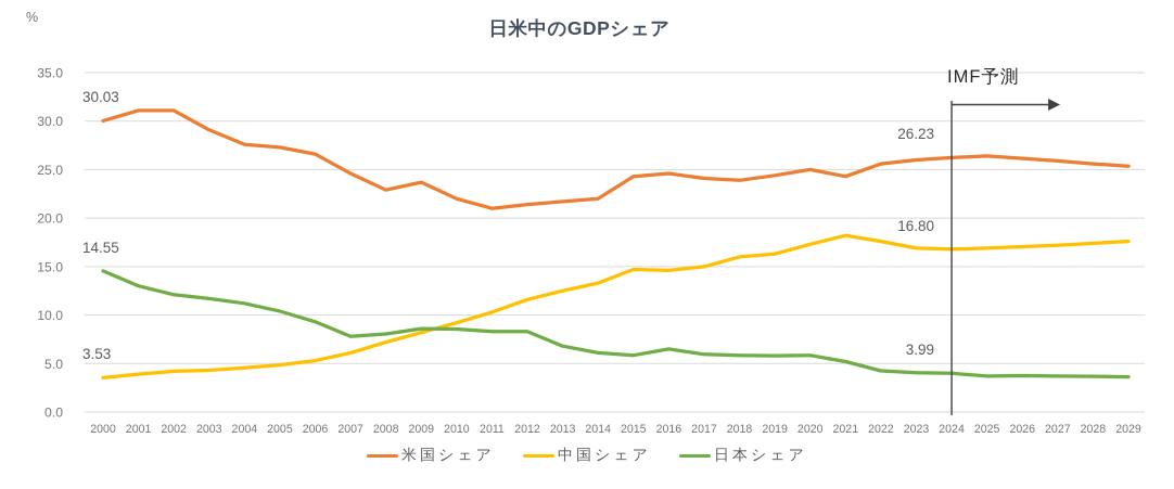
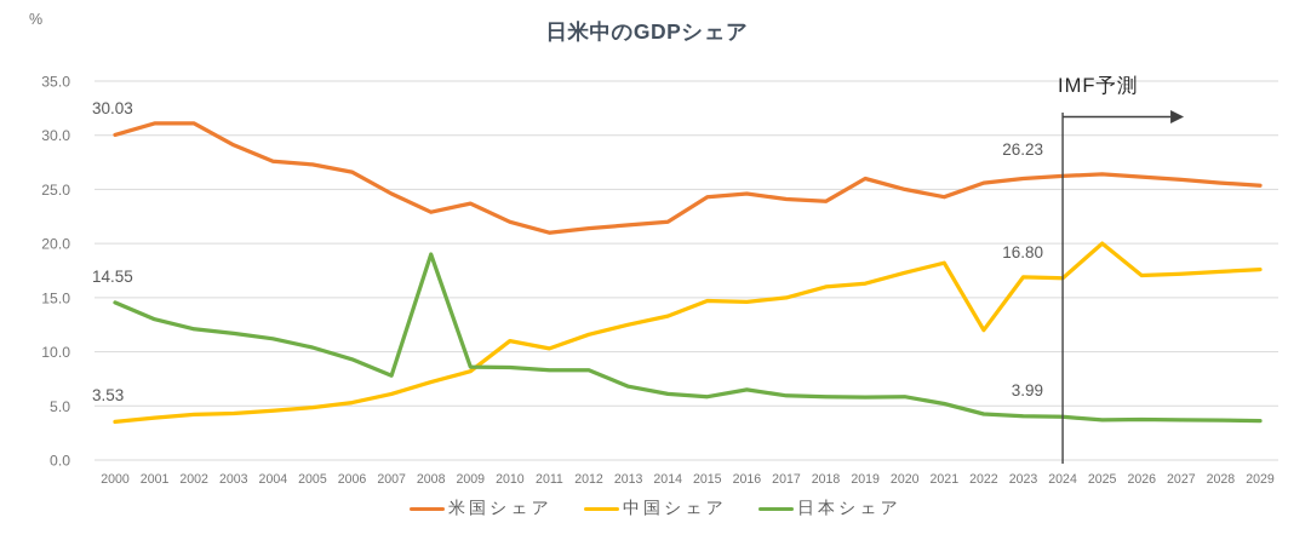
日本シェア/2008: 8 -> 19
中国シェア/2010: 9 -> 11
米国シェア/2019: 24 -> 26
中国シェア/2022: 18 -> 12
中国シェア/2025: 17 -> 20
